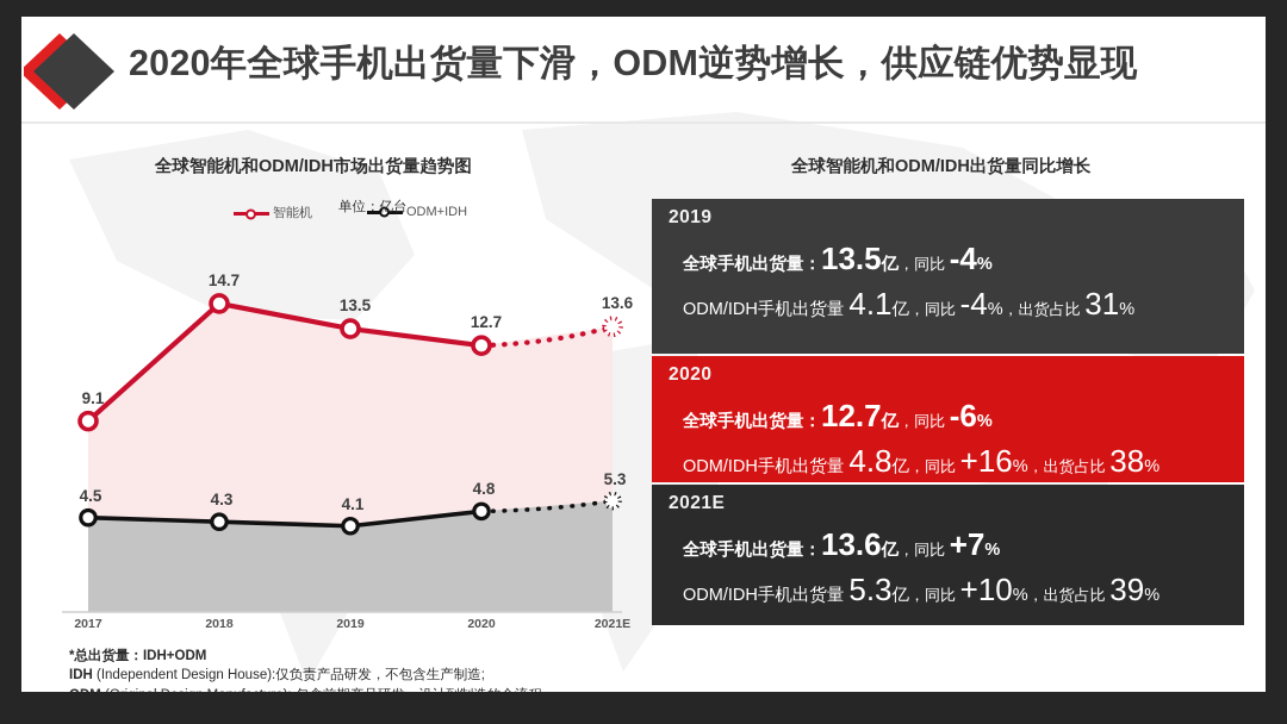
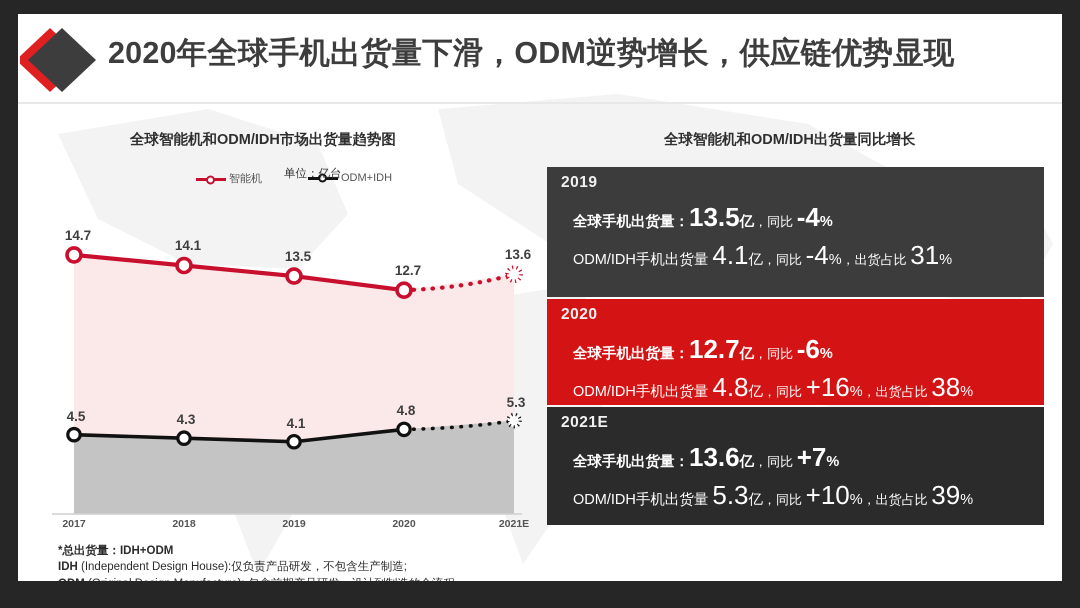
智能机/2017: 9.1 -> 14.7
智能机/2018: 14.7 -> 14.1
